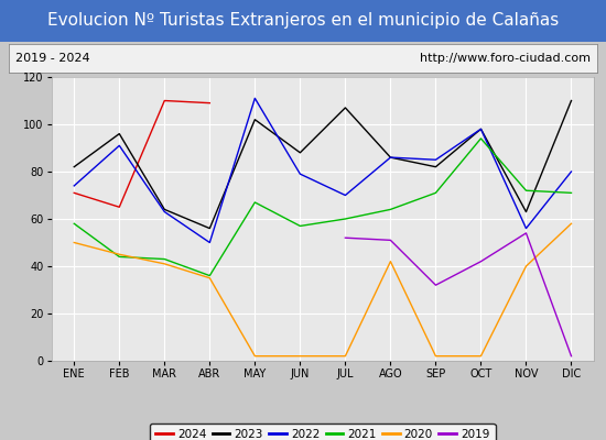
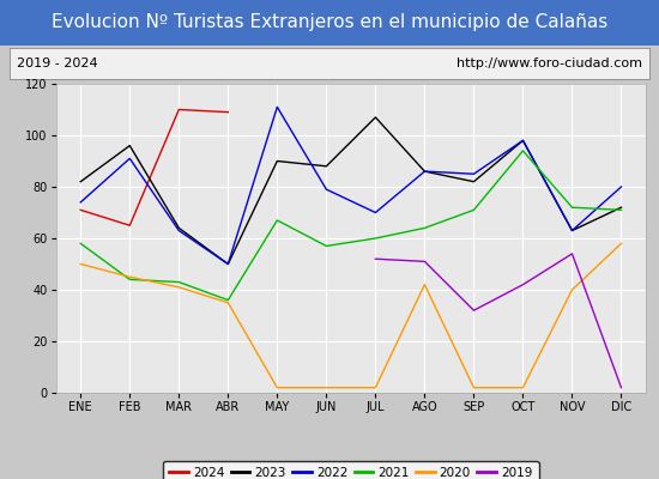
2023/ABR: 56 -> 50
2023/MAY: 102 -> 90
2022/NOV: 56 -> 63
2023/DIC: 110 -> 72
